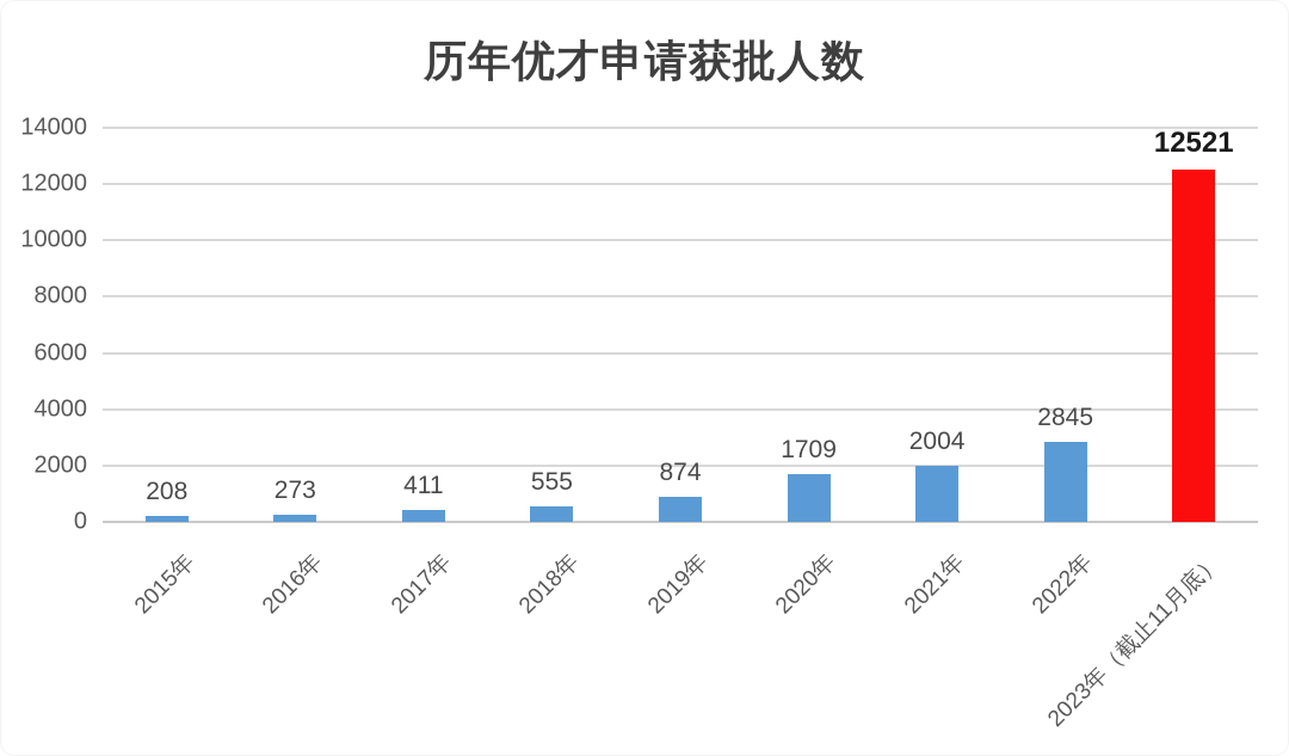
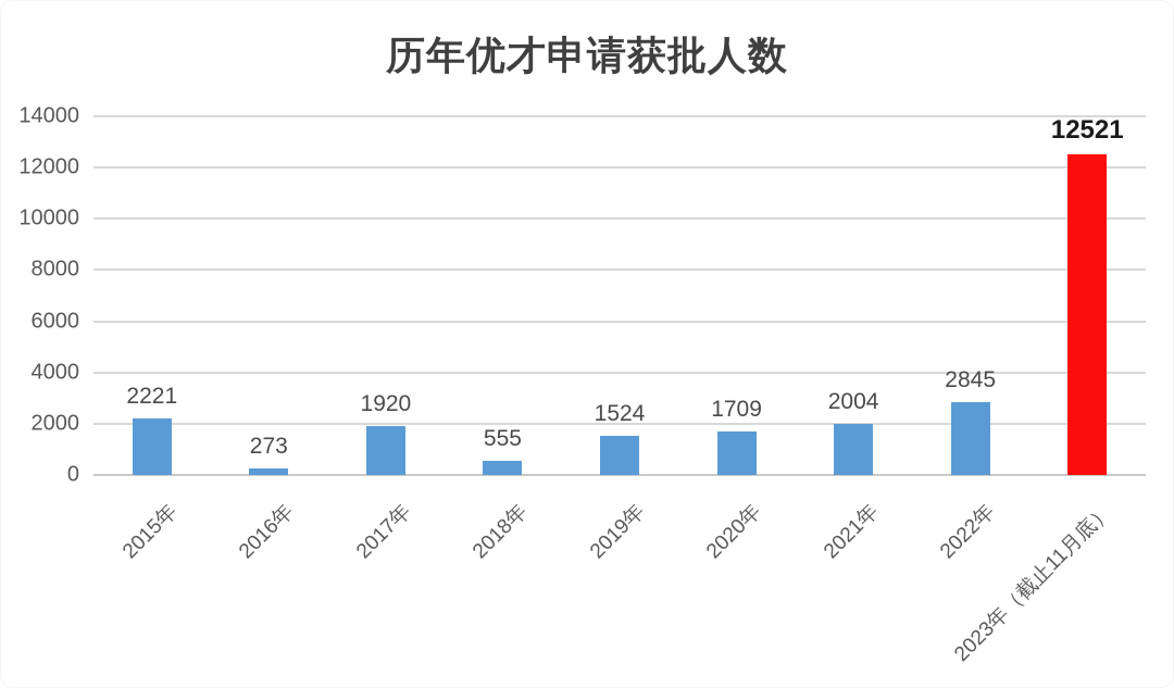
2015年: 208 -> 2221
2017年: 411 -> 1920
2019年: 874 -> 1524
